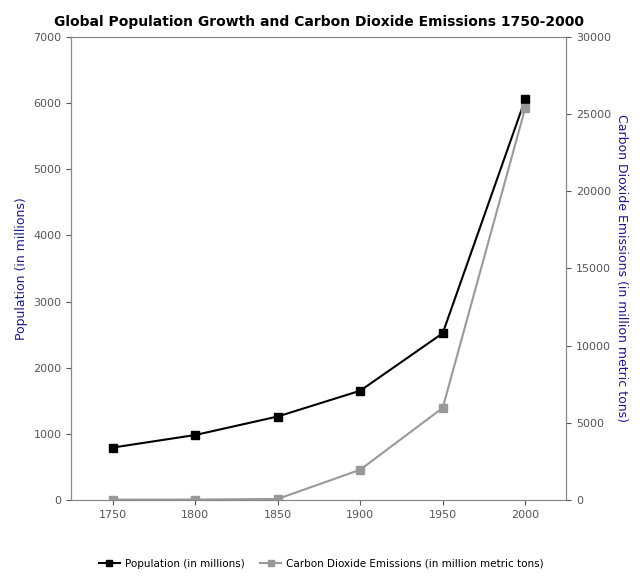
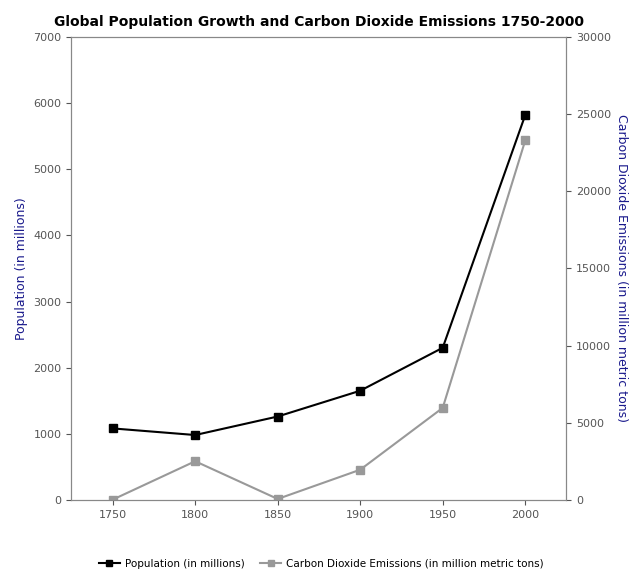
Population (in millions)/1750: 790 -> 1080
Carbon Dioxide Emissions (in million metric tons)/1800: 0 -> 2500
Population (in millions)/1950: 2520 -> 2300
Population (in millions)/2000: 6060 -> 5820
Carbon Dioxide Emissions (in million metric tons)/2000: 25400 -> 23300
